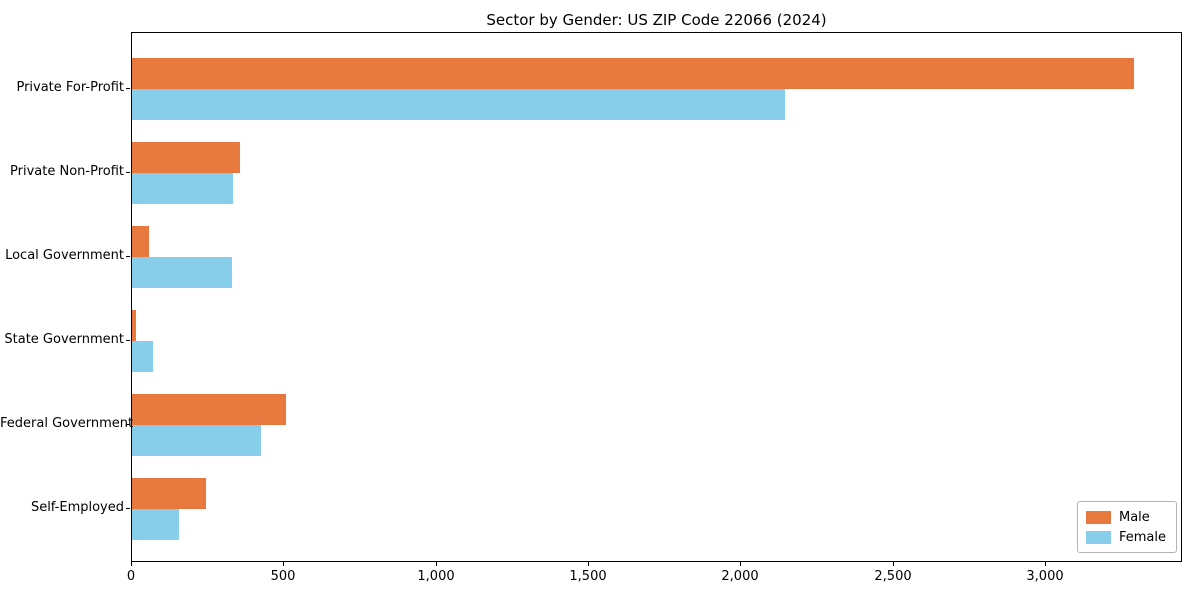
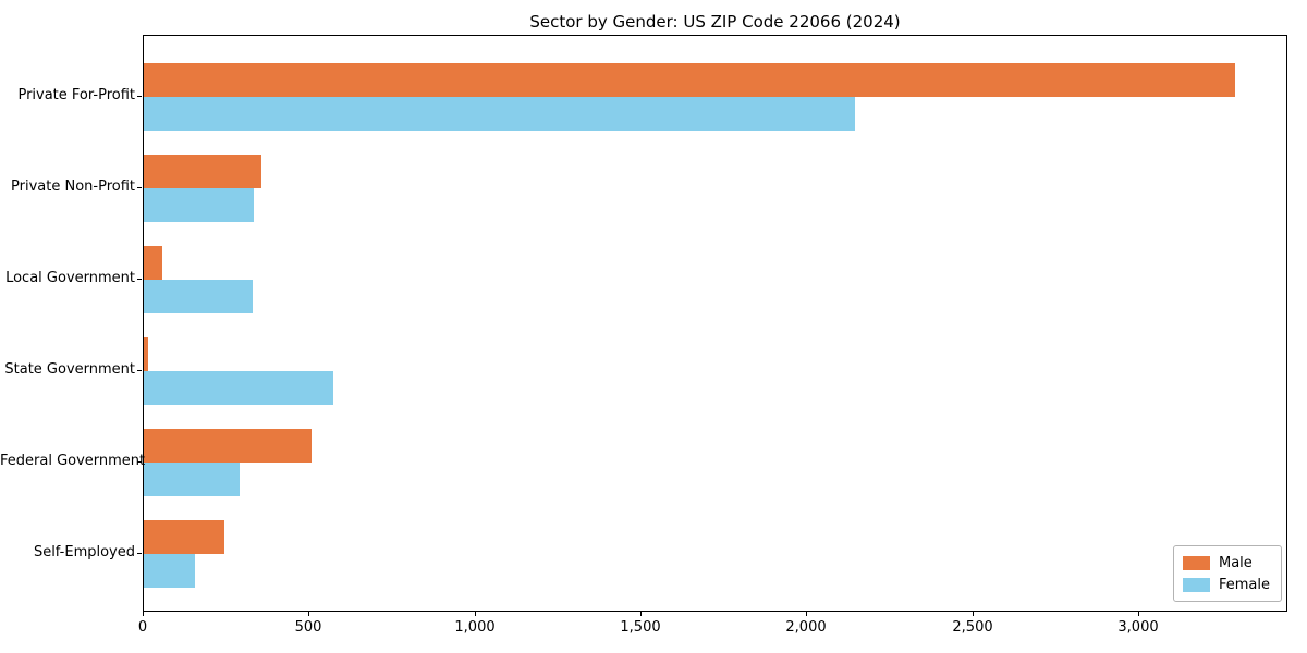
Female/State Government: 70 -> 570
Female/Federal Government: 420 -> 290
